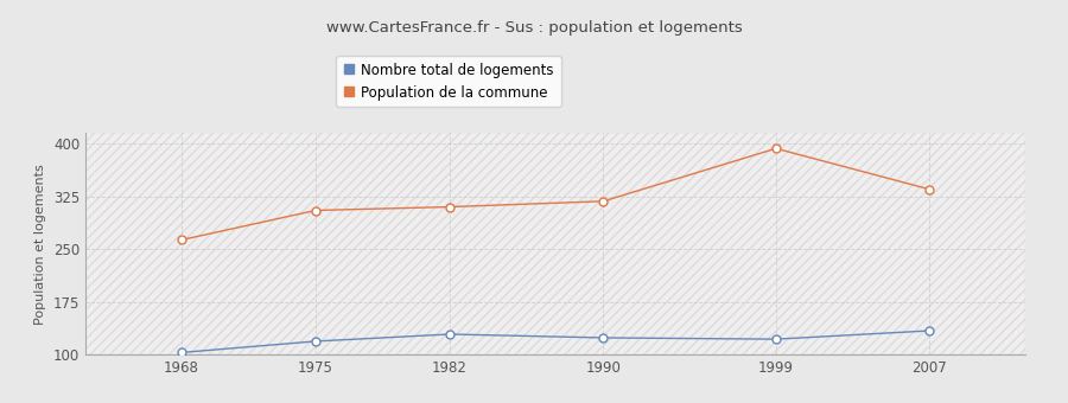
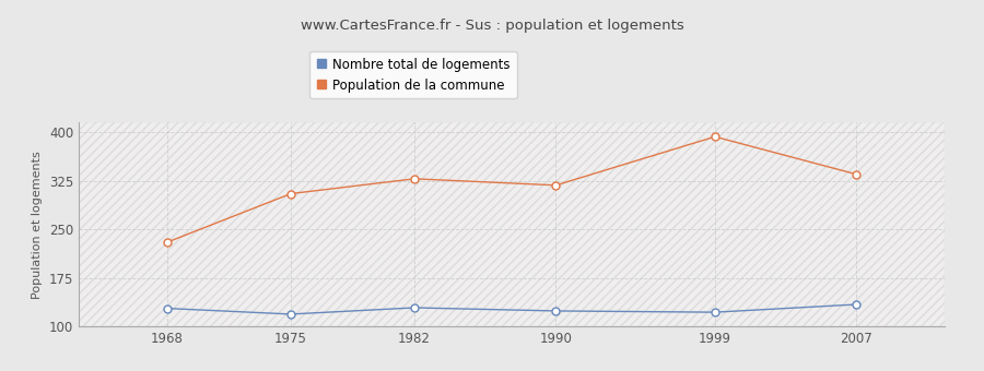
Nombre total de logements/1968: 103 -> 128
Population de la commune/1968: 263 -> 230
Population de la commune/1982: 310 -> 328
